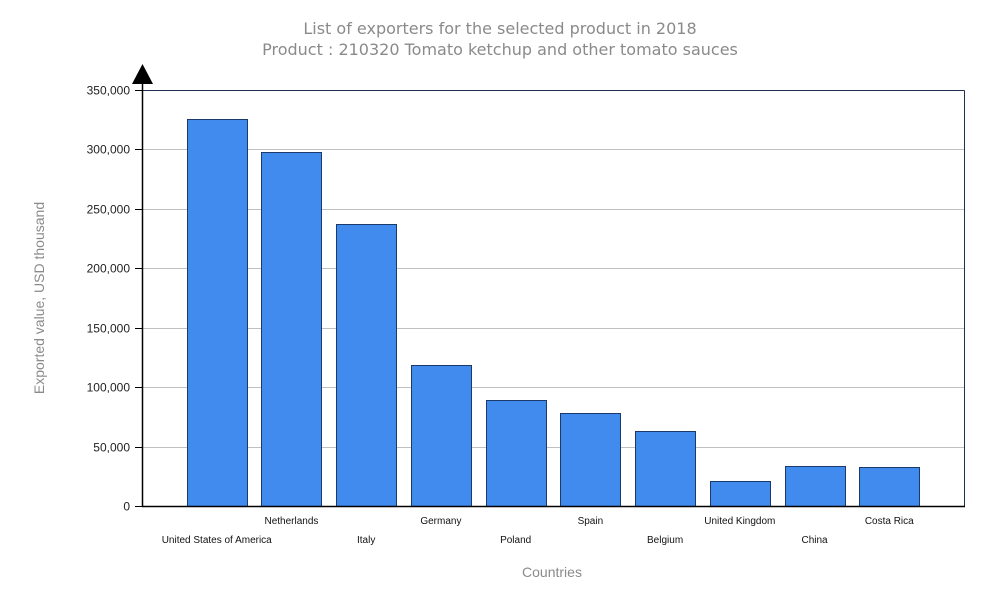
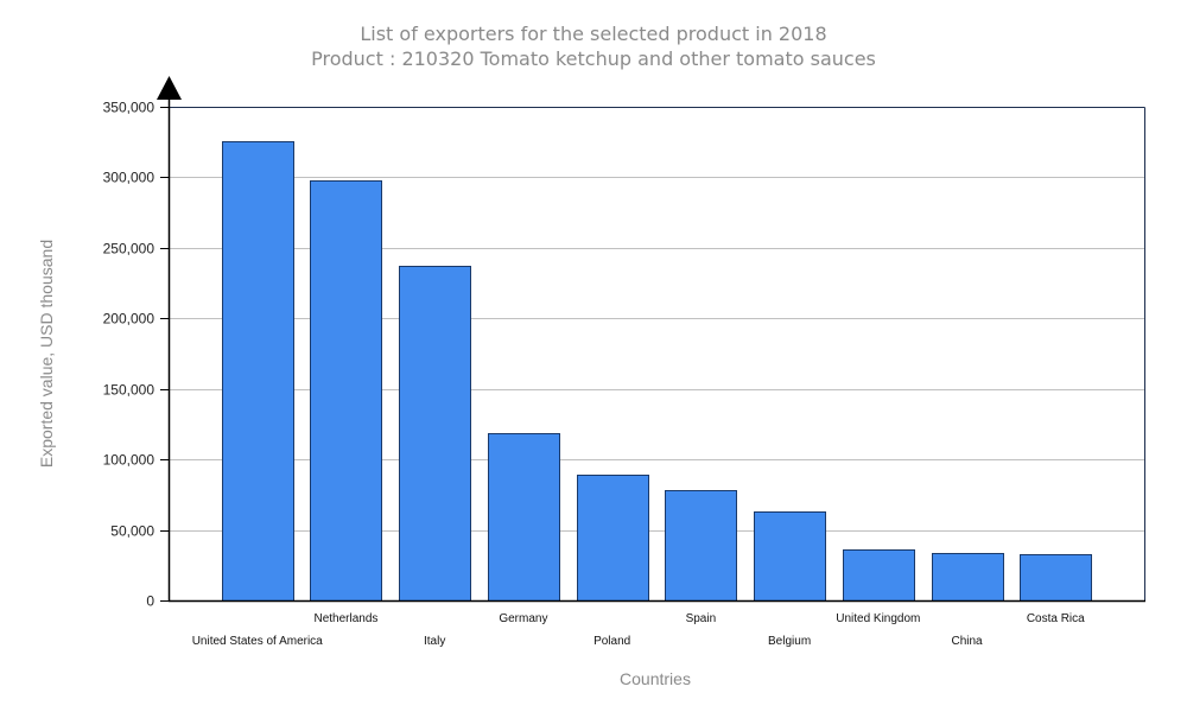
United Kingdom: 21000 -> 36000
